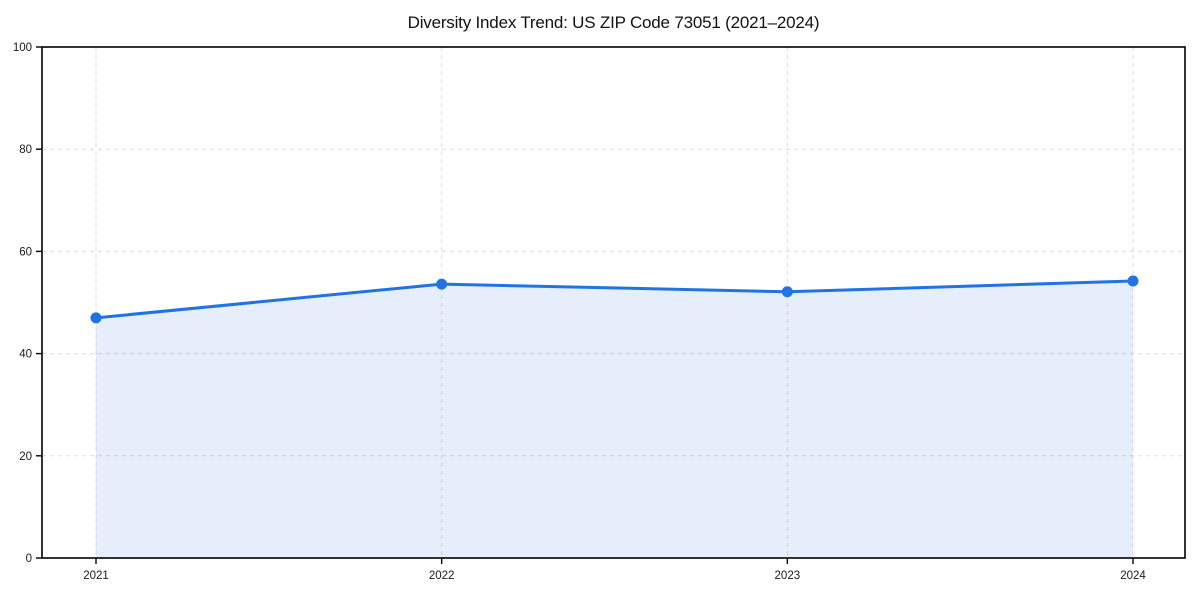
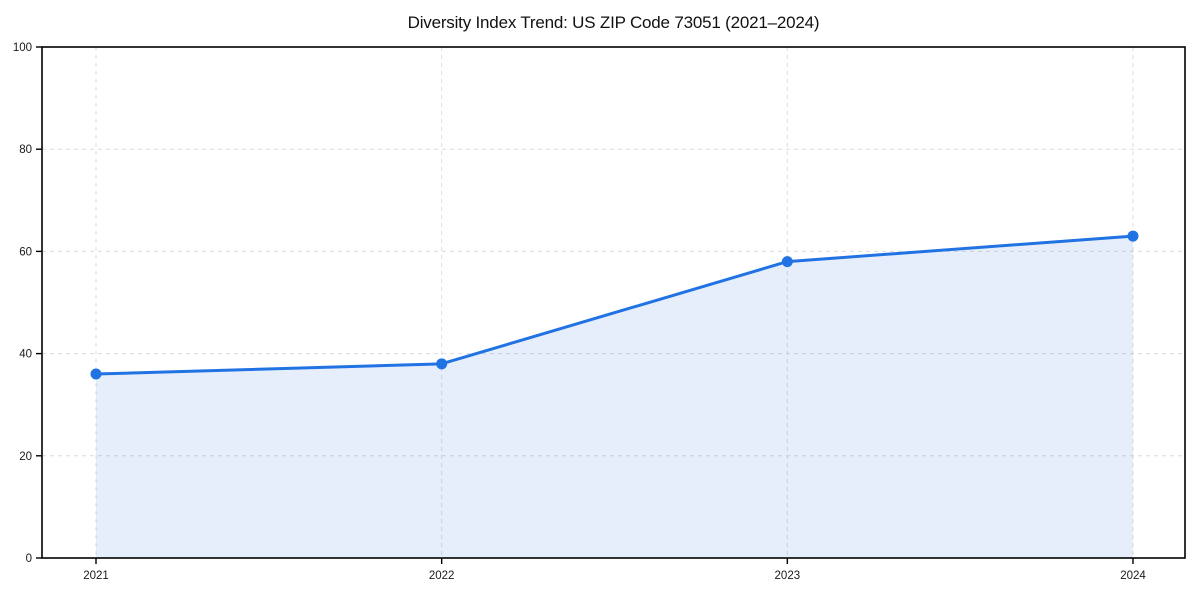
2021: 47 -> 36
2022: 54 -> 38
2023: 52 -> 58
2024: 54 -> 63
